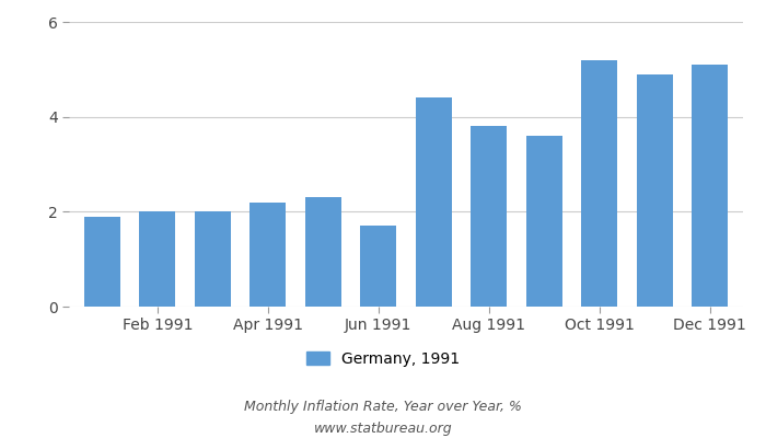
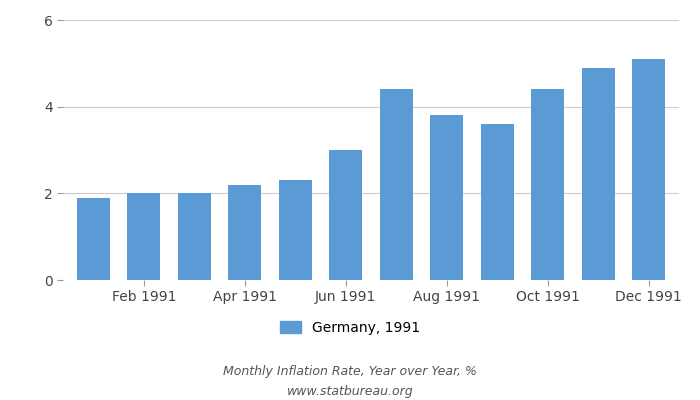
Jun 1991: 1.7 -> 3.0
Oct 1991: 5.2 -> 4.4
